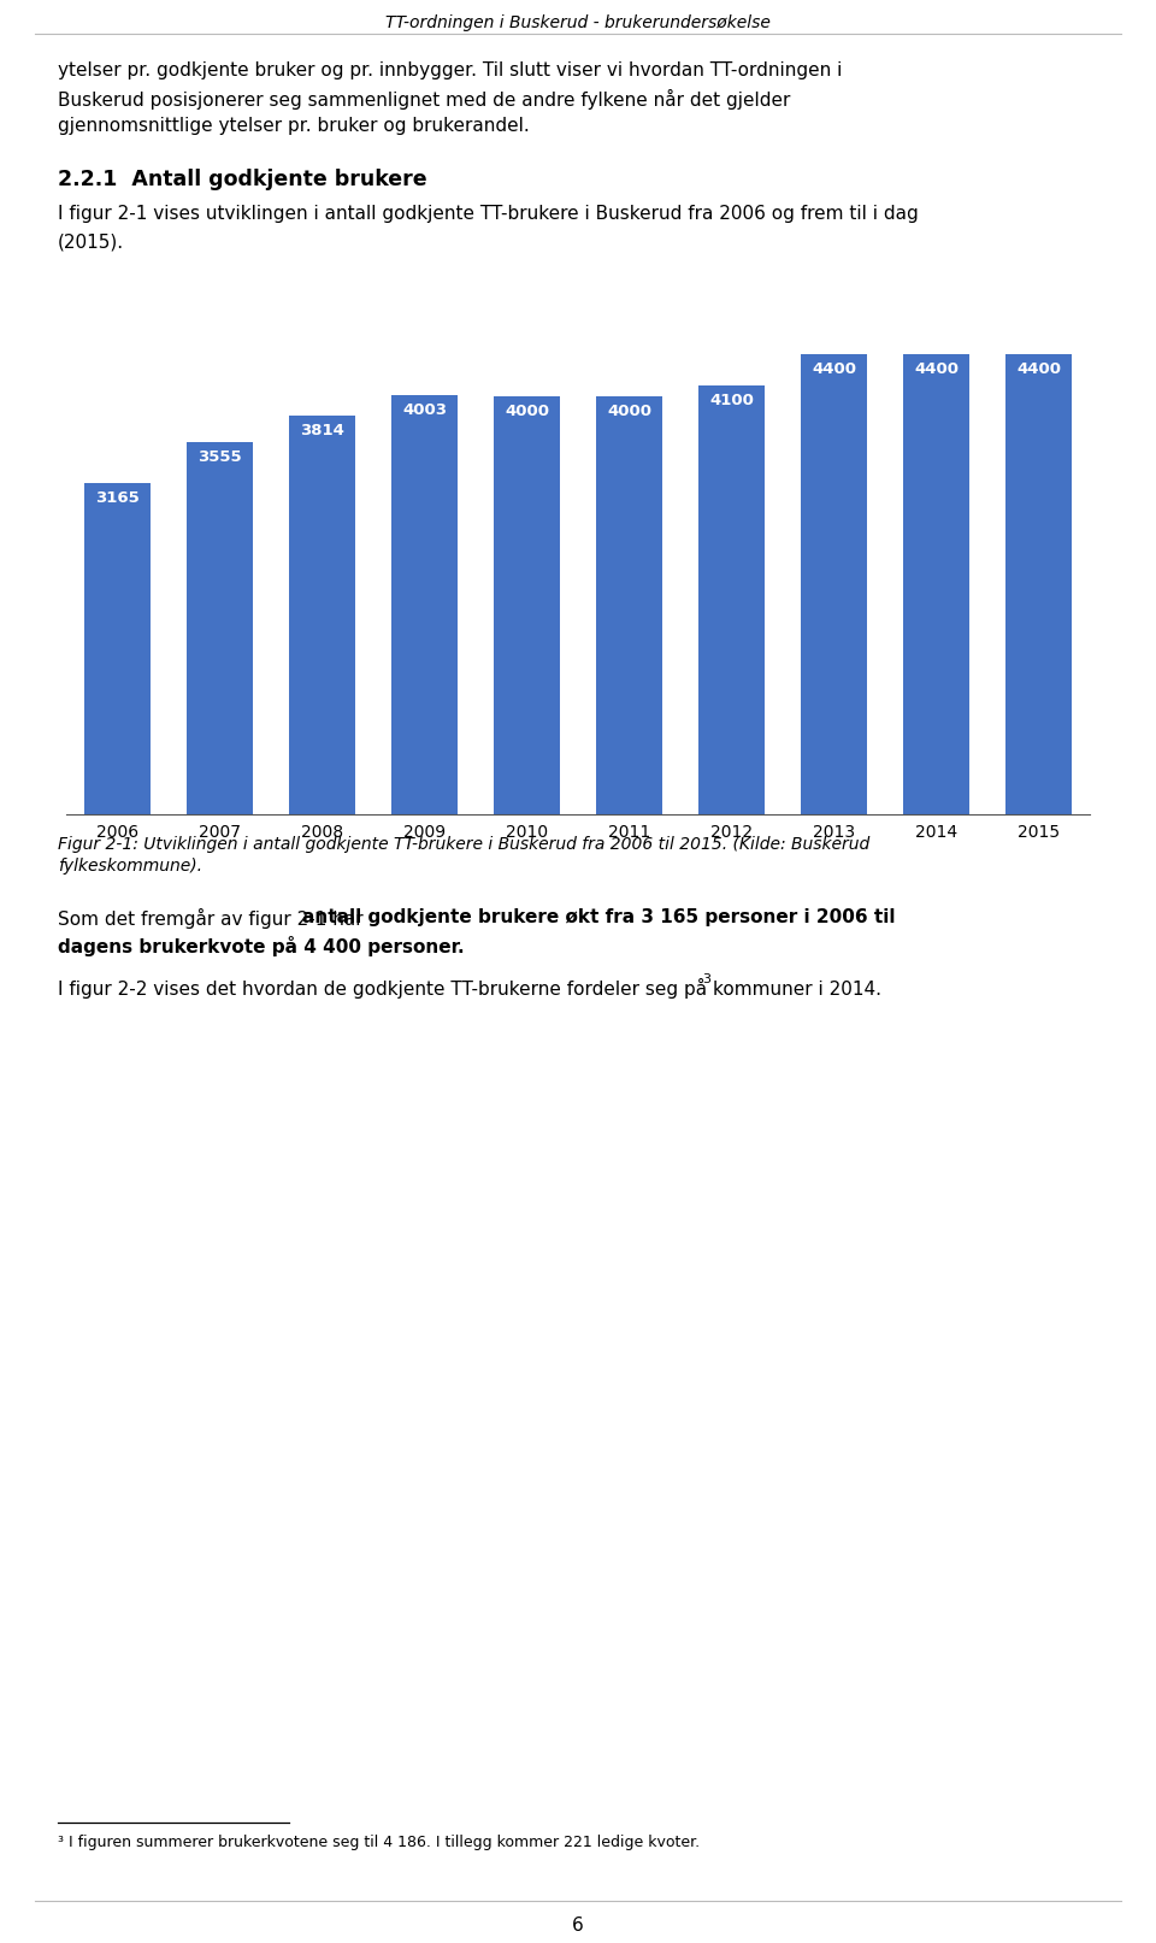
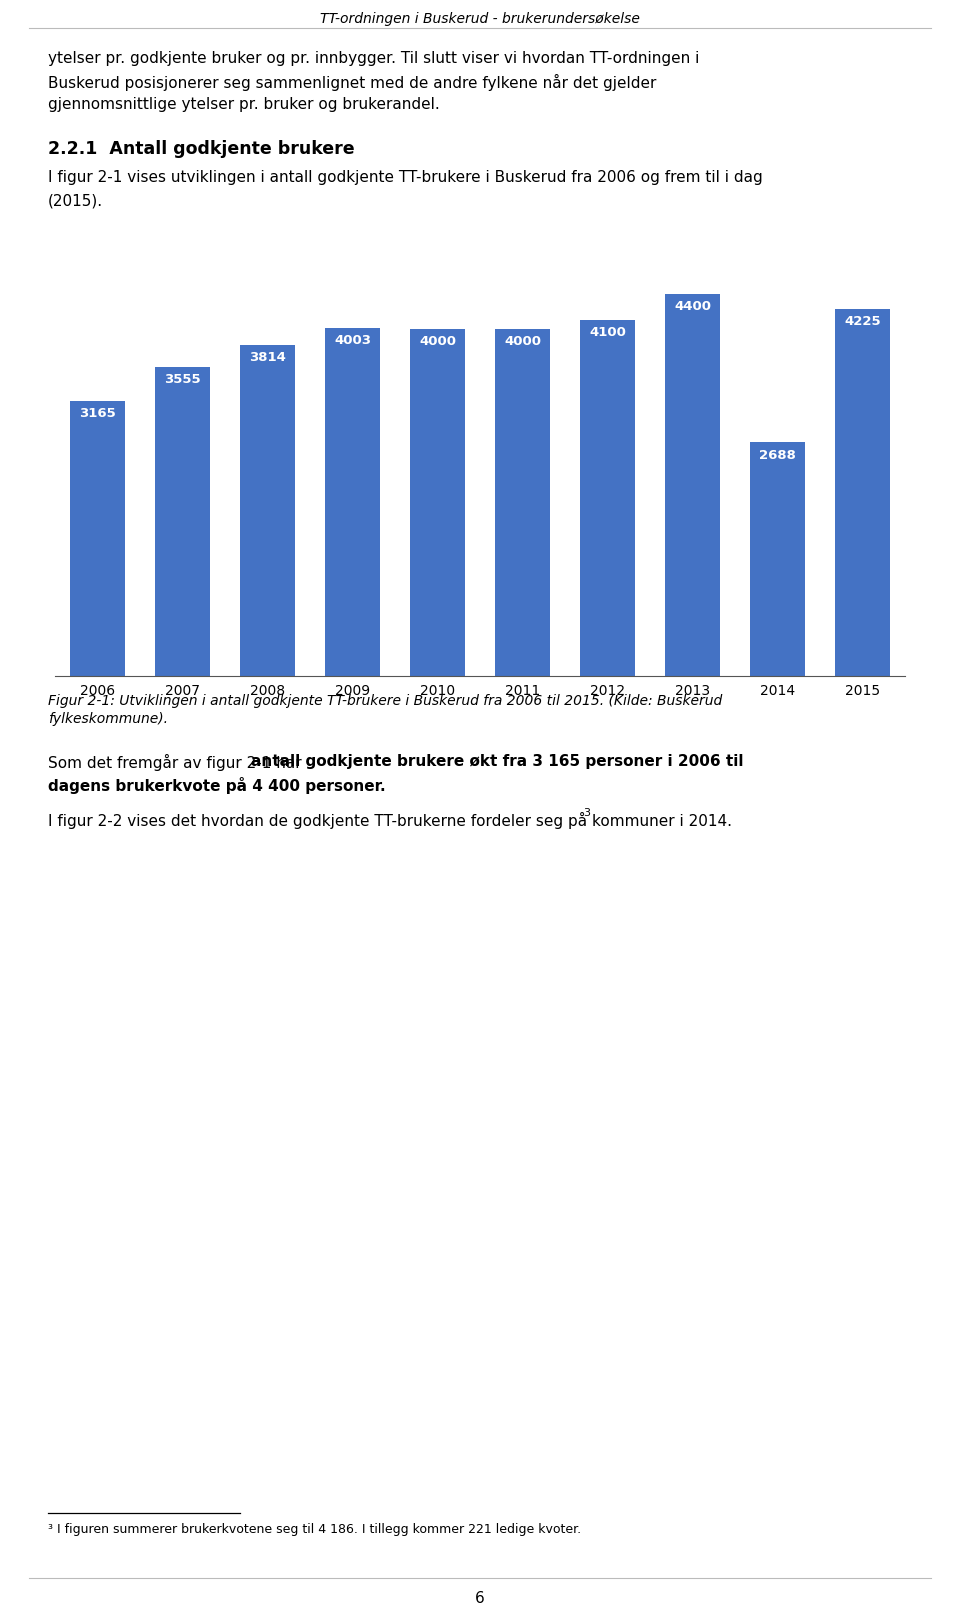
2014: 4400 -> 2688
2015: 4400 -> 4225
